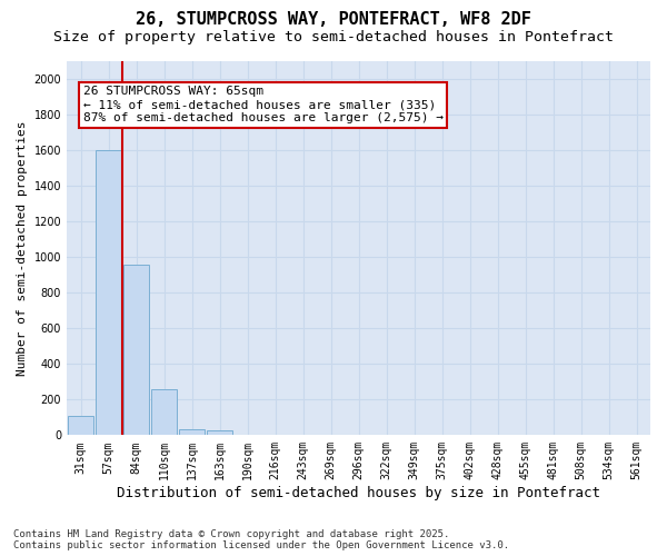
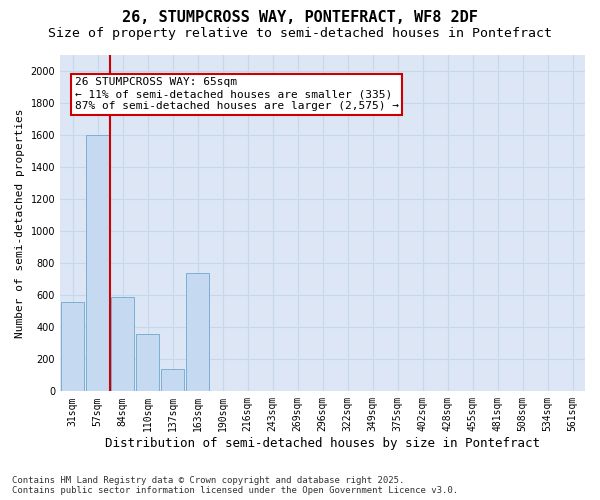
31sqm: 110 -> 560
84sqm: 960 -> 590
110sqm: 260 -> 360
137sqm: 40 -> 140
163sqm: 20 -> 740
